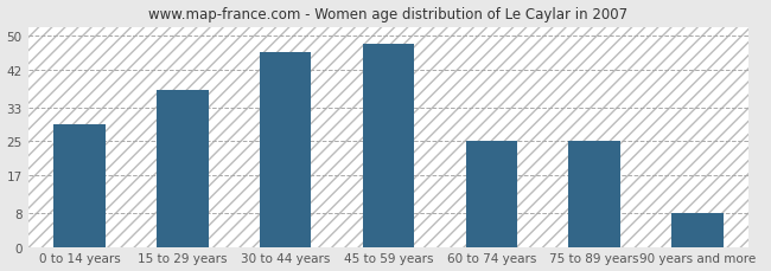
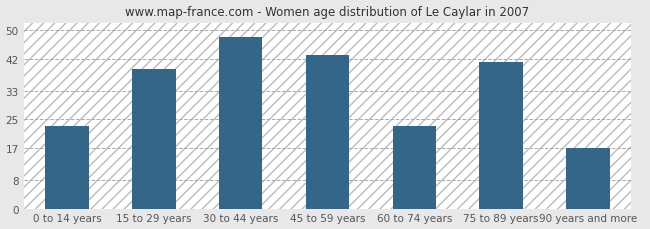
0 to 14 years: 29 -> 23
15 to 29 years: 37 -> 39
30 to 44 years: 46 -> 48
45 to 59 years: 48 -> 43
60 to 74 years: 25 -> 23
75 to 89 years: 25 -> 41
90 years and more: 8 -> 17
